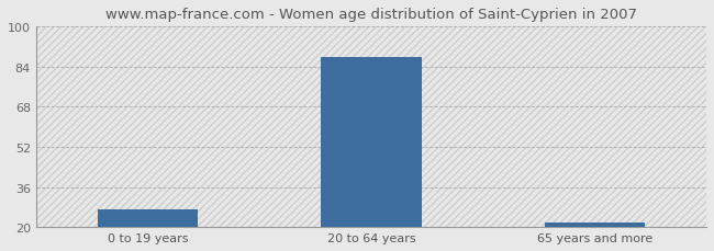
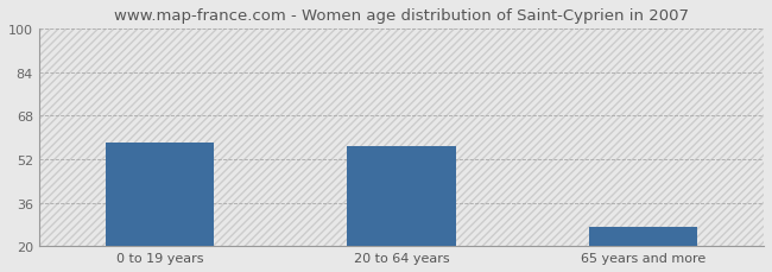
0 to 19 years: 27 -> 58
20 to 64 years: 88 -> 57
65 years and more: 22 -> 27
